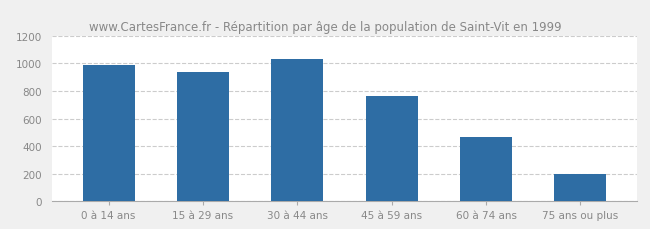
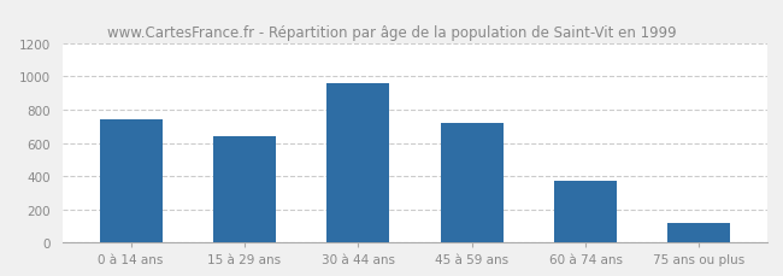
0 à 14 ans: 990 -> 740
15 à 29 ans: 940 -> 640
30 à 44 ans: 1030 -> 960
45 à 59 ans: 760 -> 720
60 à 74 ans: 460 -> 370
75 ans ou plus: 200 -> 120
